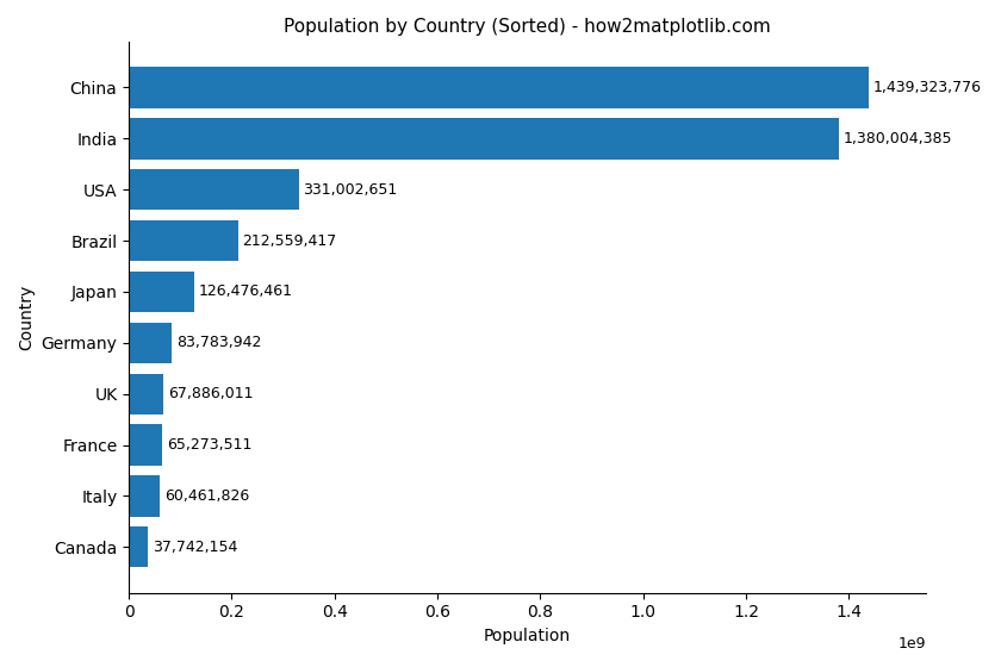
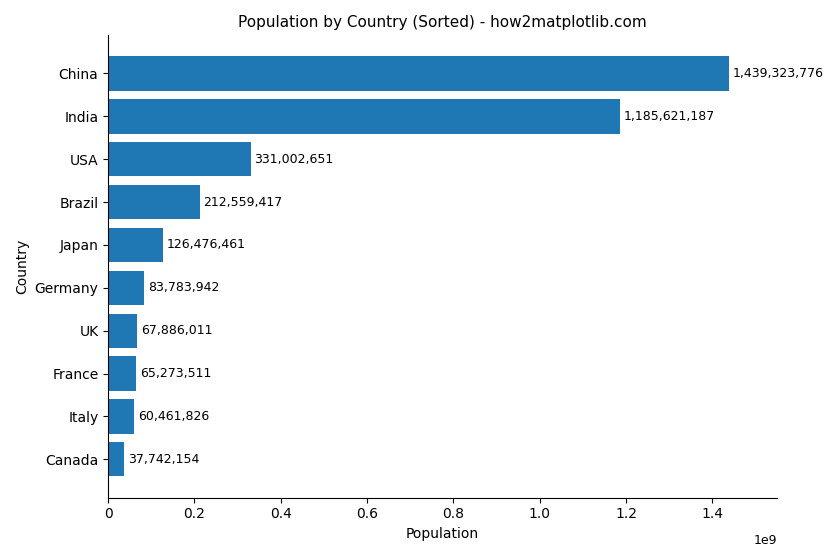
India: 1,380,004,385 -> 1,185,621,187
